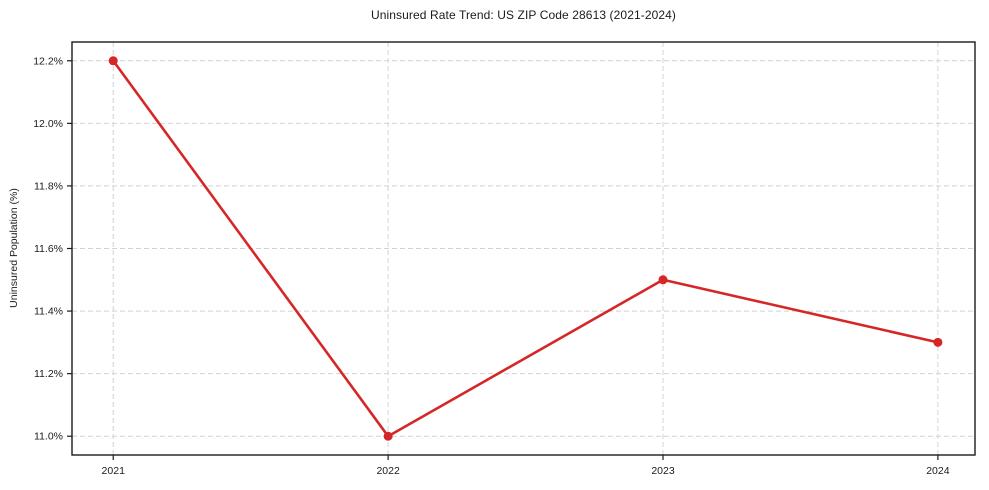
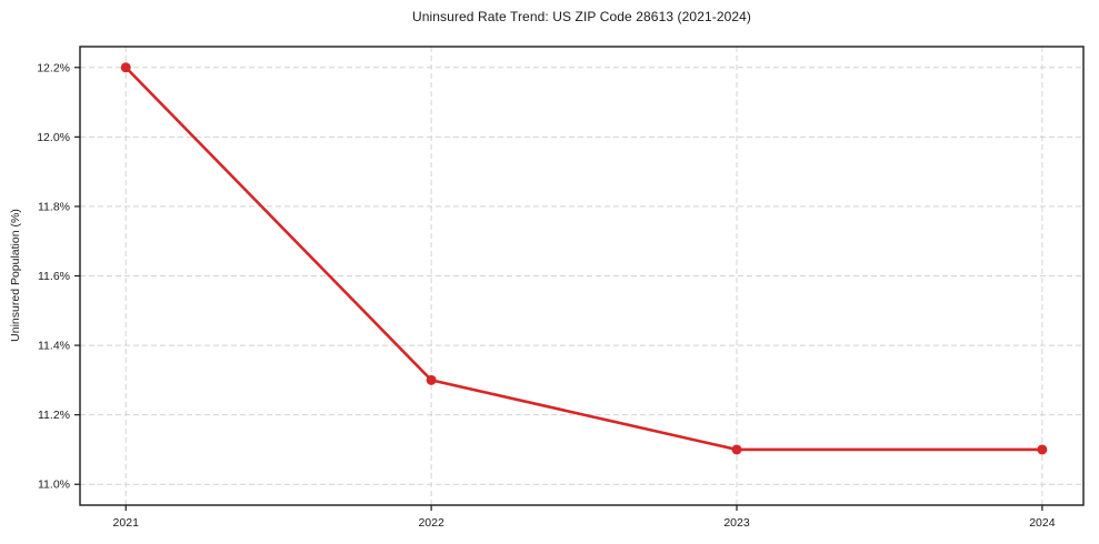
2022: 11.0% -> 11.3%
2023: 11.5% -> 11.1%
2024: 11.3% -> 11.1%
